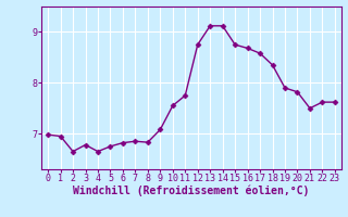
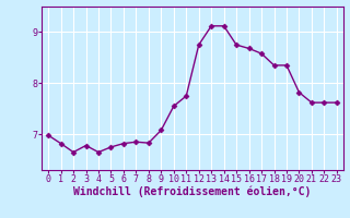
1: 6.95 -> 6.82
19: 7.90 -> 8.35
21: 7.50 -> 7.62
